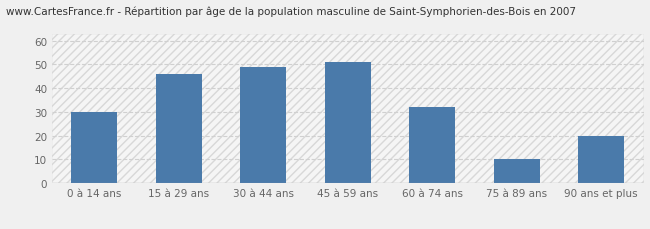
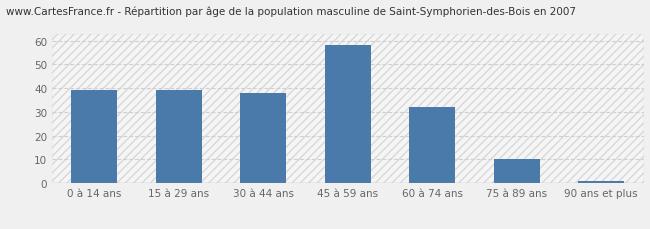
0 à 14 ans: 30 -> 39
15 à 29 ans: 46 -> 39
30 à 44 ans: 49 -> 38
45 à 59 ans: 51 -> 58
90 ans et plus: 20 -> 1
